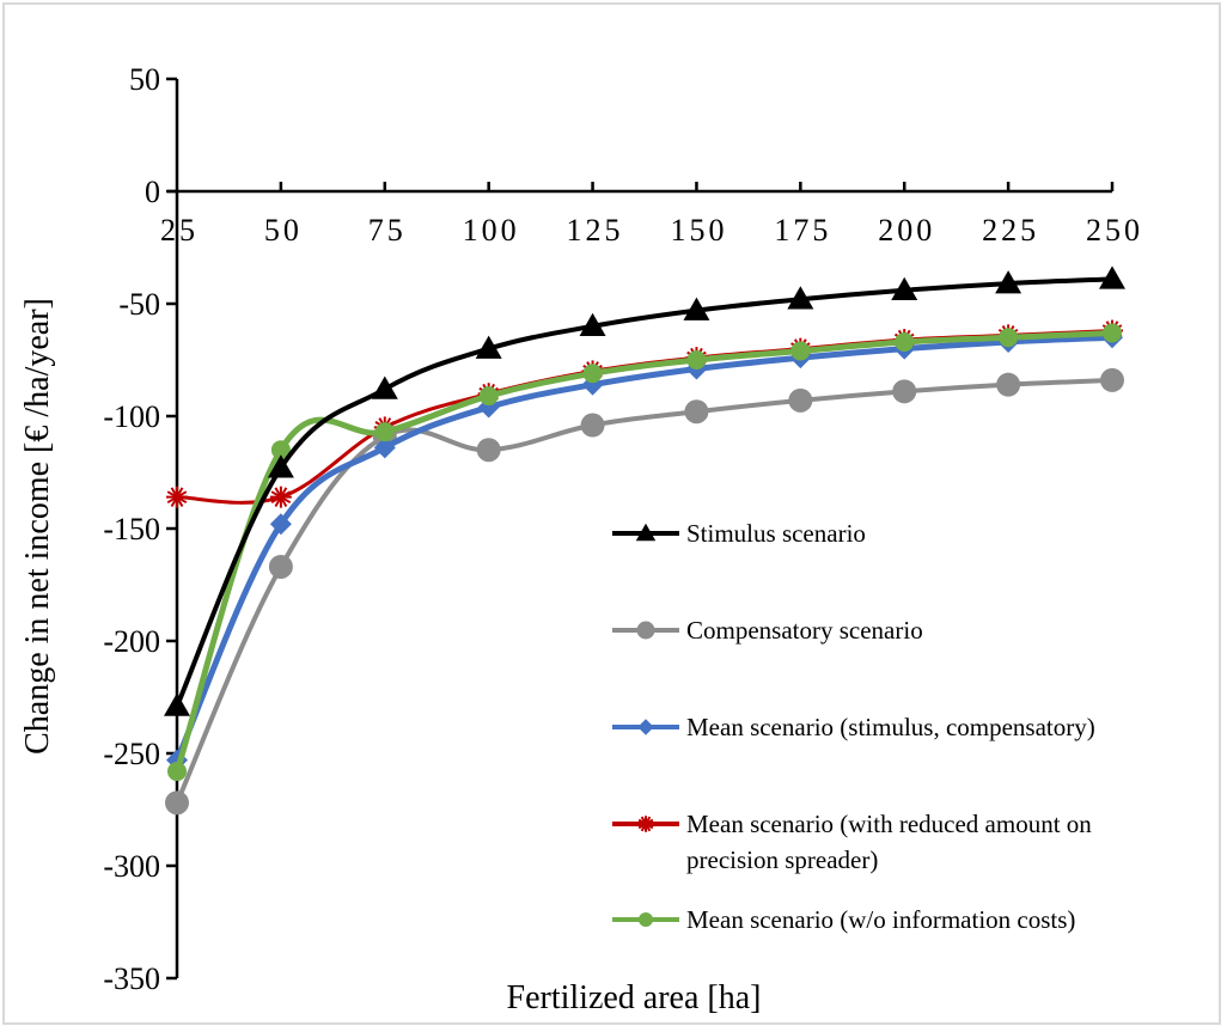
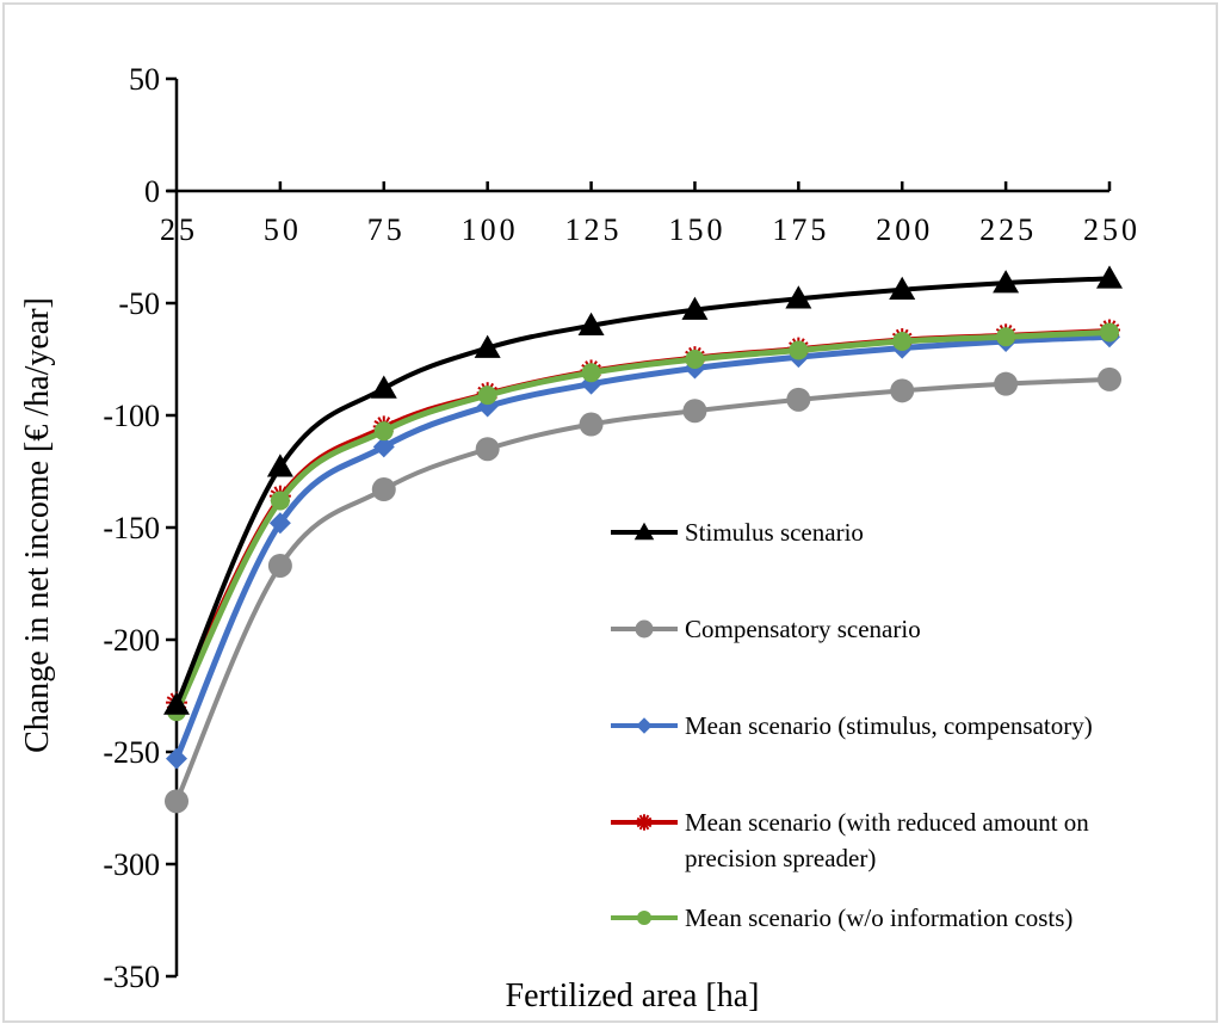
Mean scenario (with reduced amount on precision spreader)/25: -136 -> -228
Mean scenario (w/o information costs)/25: -258 -> -232
Mean scenario (w/o information costs)/50: -115 -> -138
Compensatory scenario/75: -109 -> -133
